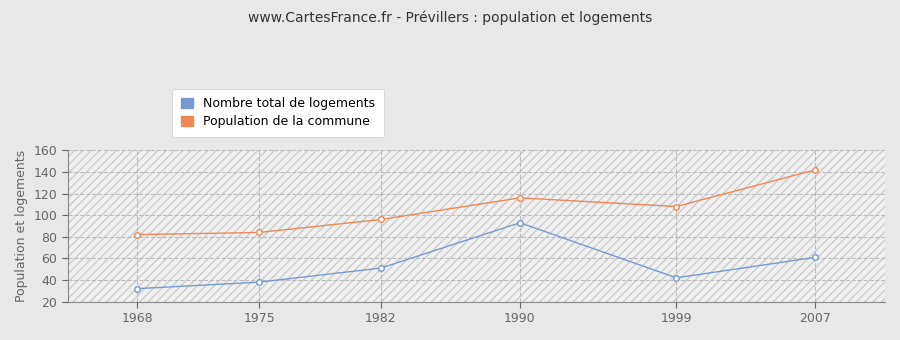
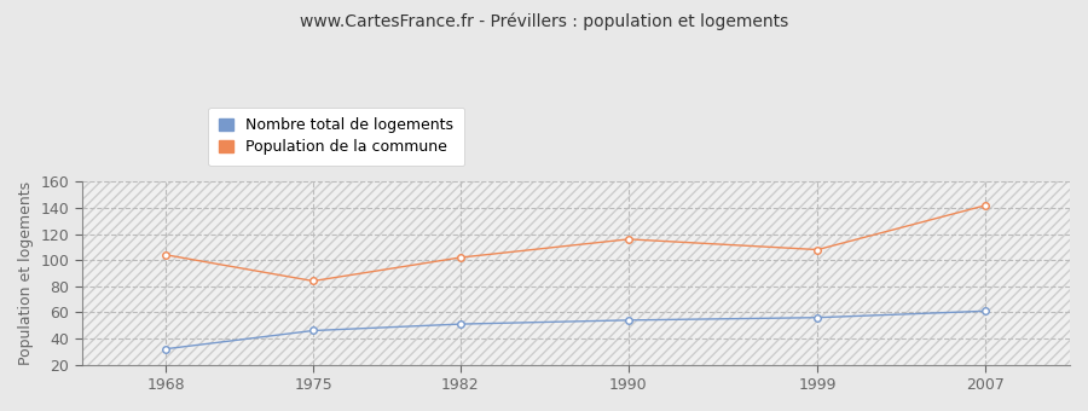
Population de la commune/1968: 82 -> 104
Nombre total de logements/1975: 38 -> 46
Population de la commune/1982: 96 -> 102
Nombre total de logements/1990: 93 -> 54
Nombre total de logements/1999: 42 -> 56
